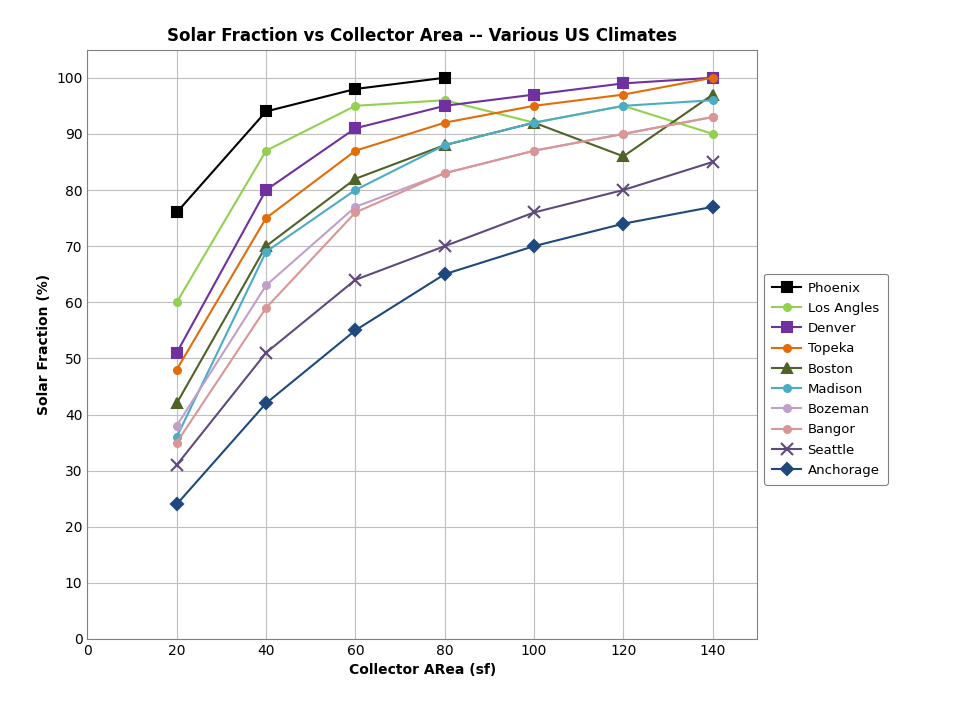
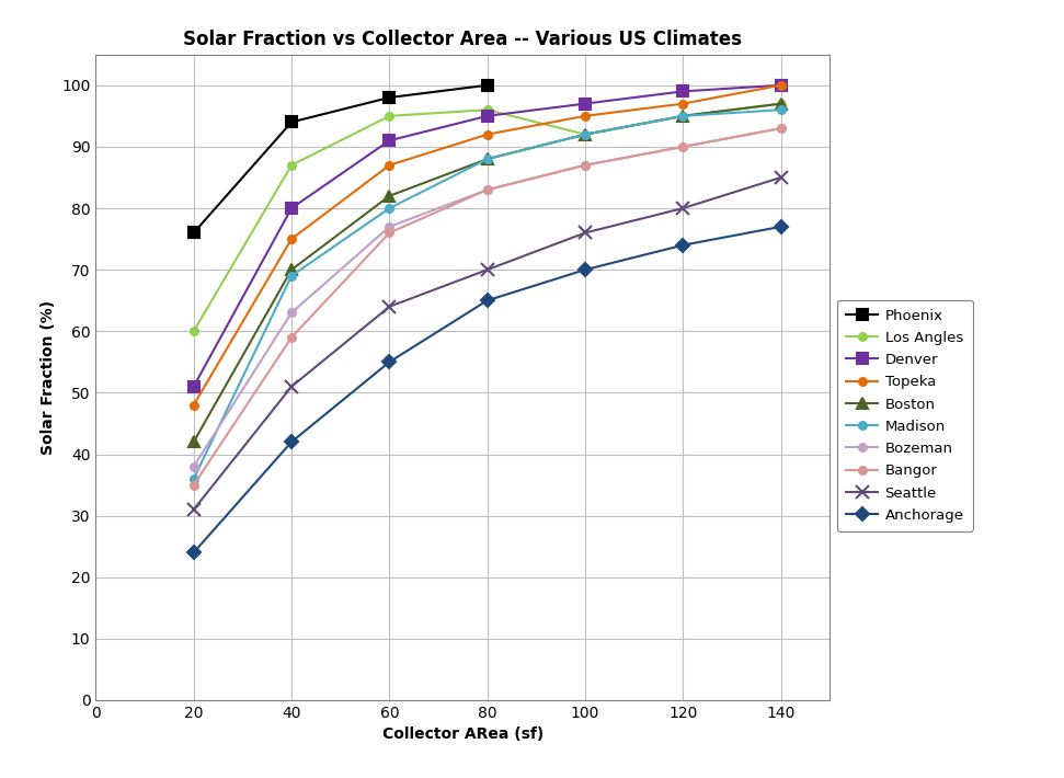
Boston/120: 86 -> 95
Los Angles/140: 90 -> 97
